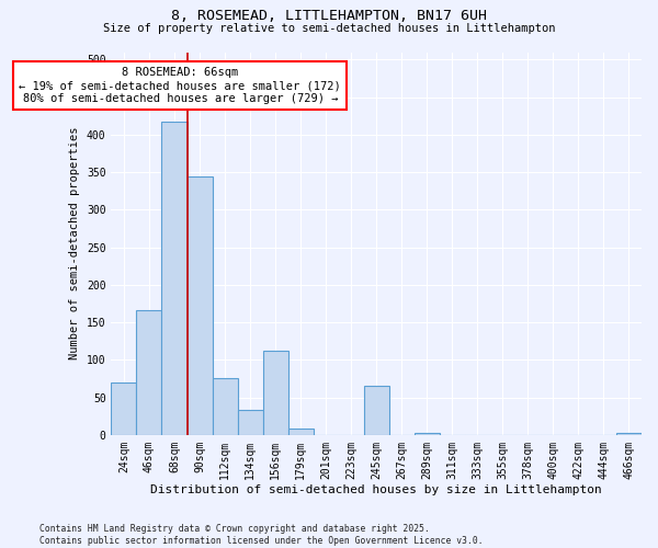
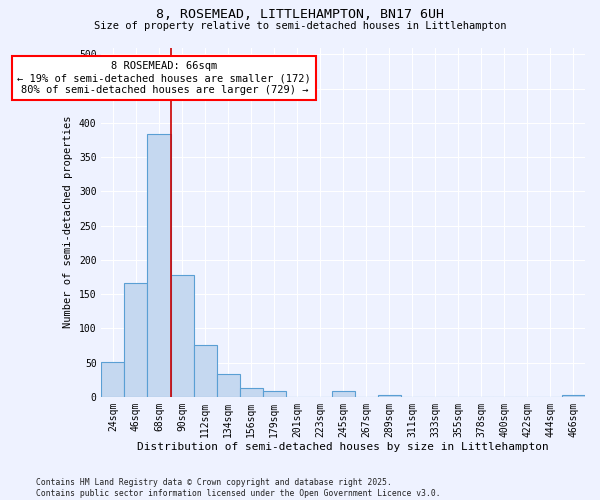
24sqm: 70 -> 51
68sqm: 418 -> 384
90sqm: 344 -> 178
156sqm: 112 -> 13
245sqm: 66 -> 9
